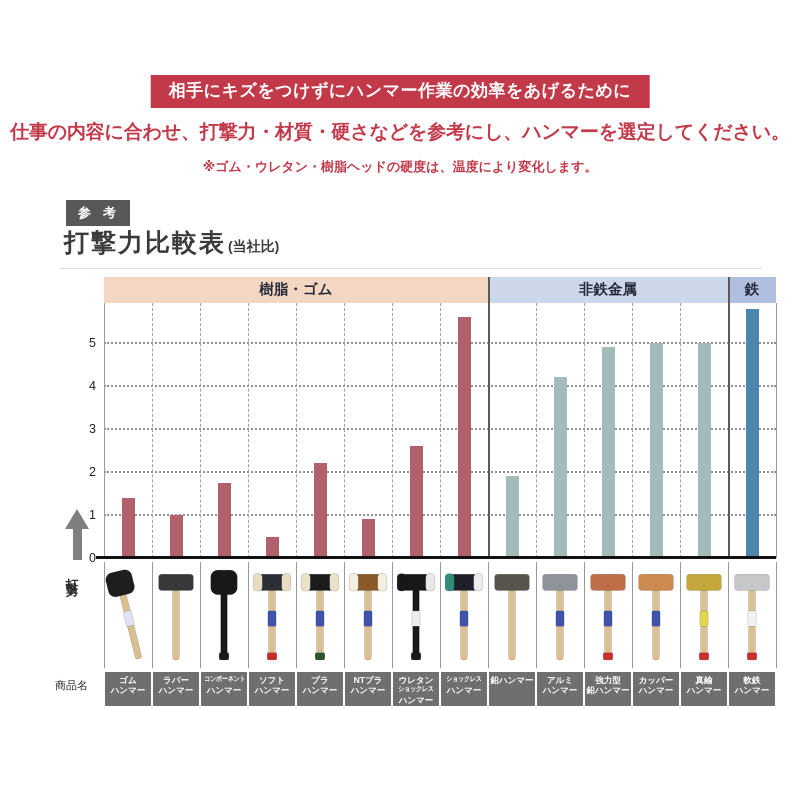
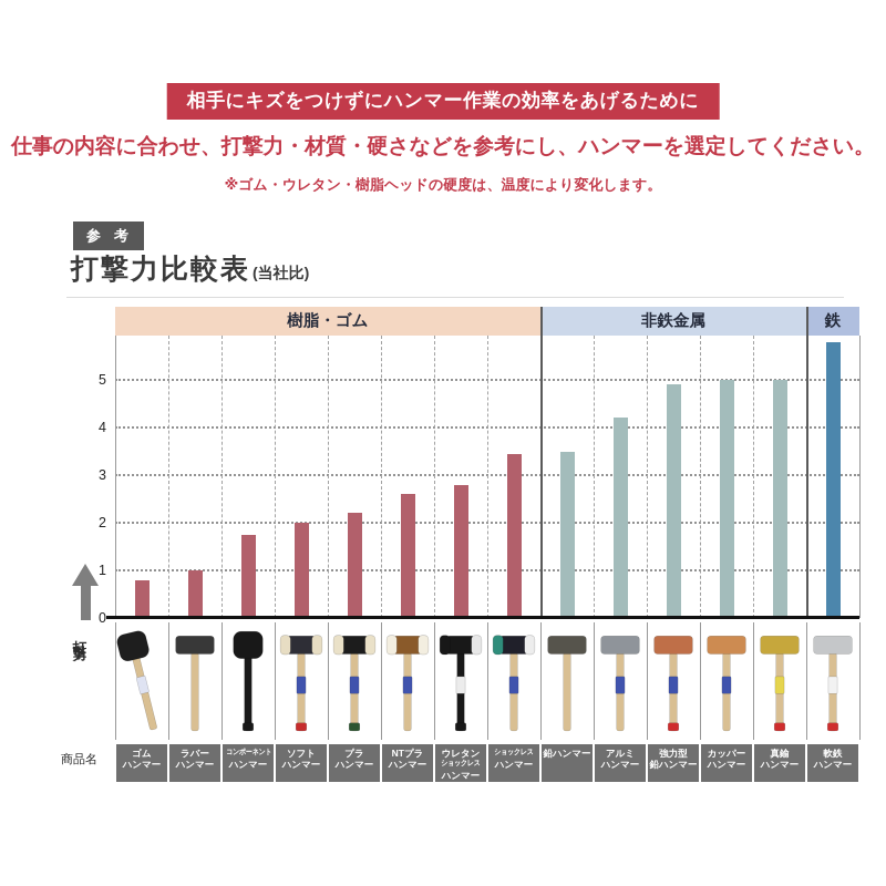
ゴムハンマー: 1.4 -> 0.8
ソフトハンマー: 0.5 -> 2.0
NTプラハンマー: 0.9 -> 2.6
ウレタンショックレスハンマー: 2.6 -> 2.8
ショックレスハンマー: 5.6 -> 3.5
鉛ハンマー: 1.9 -> 3.5
